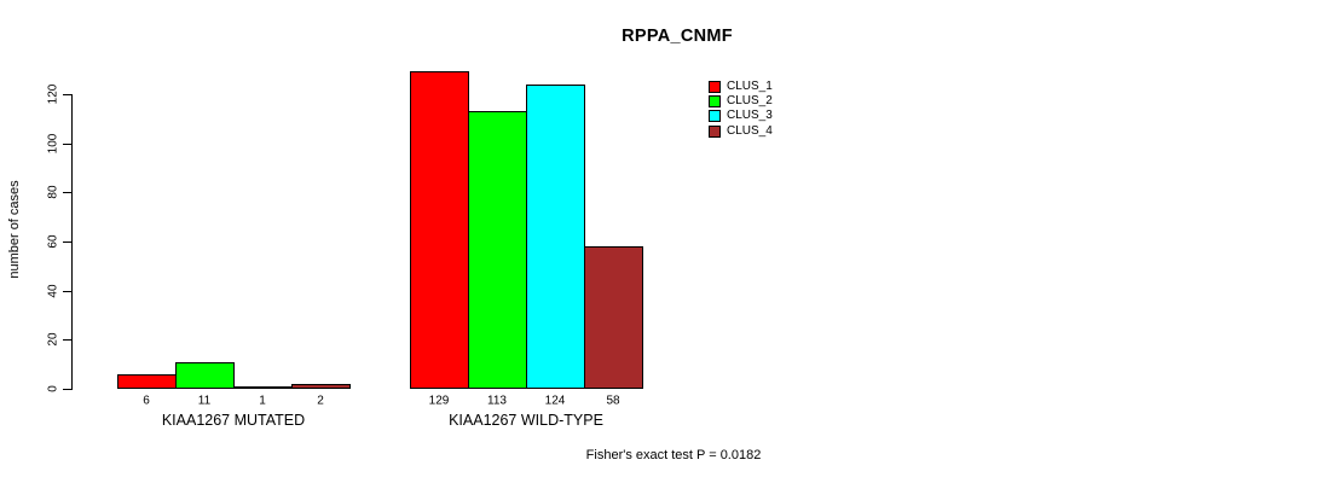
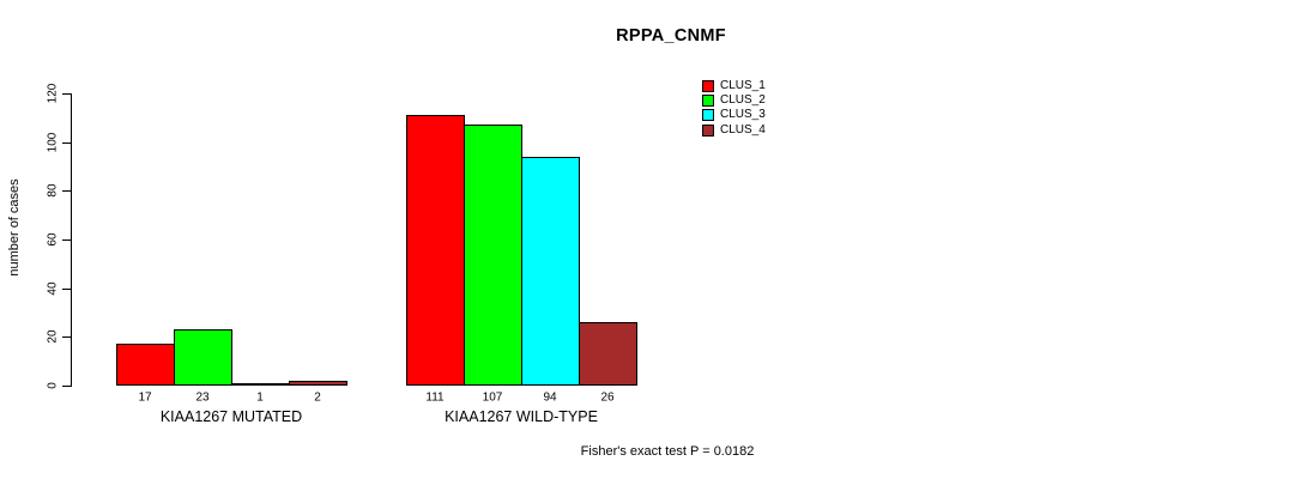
CLUS_1/KIAA1267 MUTATED: 6 -> 17
CLUS_2/KIAA1267 MUTATED: 11 -> 23
CLUS_1/KIAA1267 WILD-TYPE: 129 -> 111
CLUS_2/KIAA1267 WILD-TYPE: 113 -> 107
CLUS_3/KIAA1267 WILD-TYPE: 124 -> 94
CLUS_4/KIAA1267 WILD-TYPE: 58 -> 26
